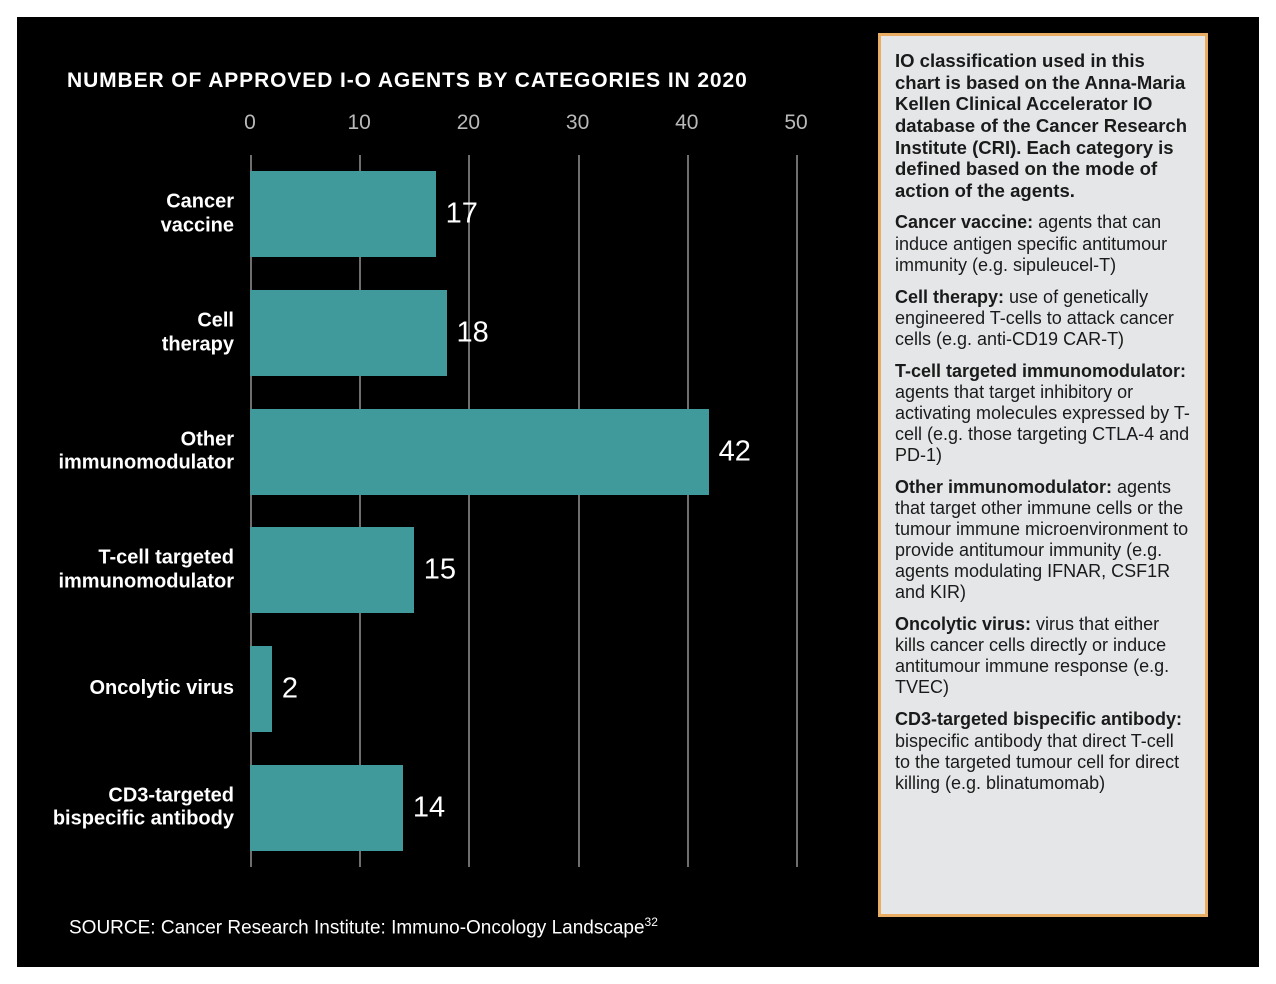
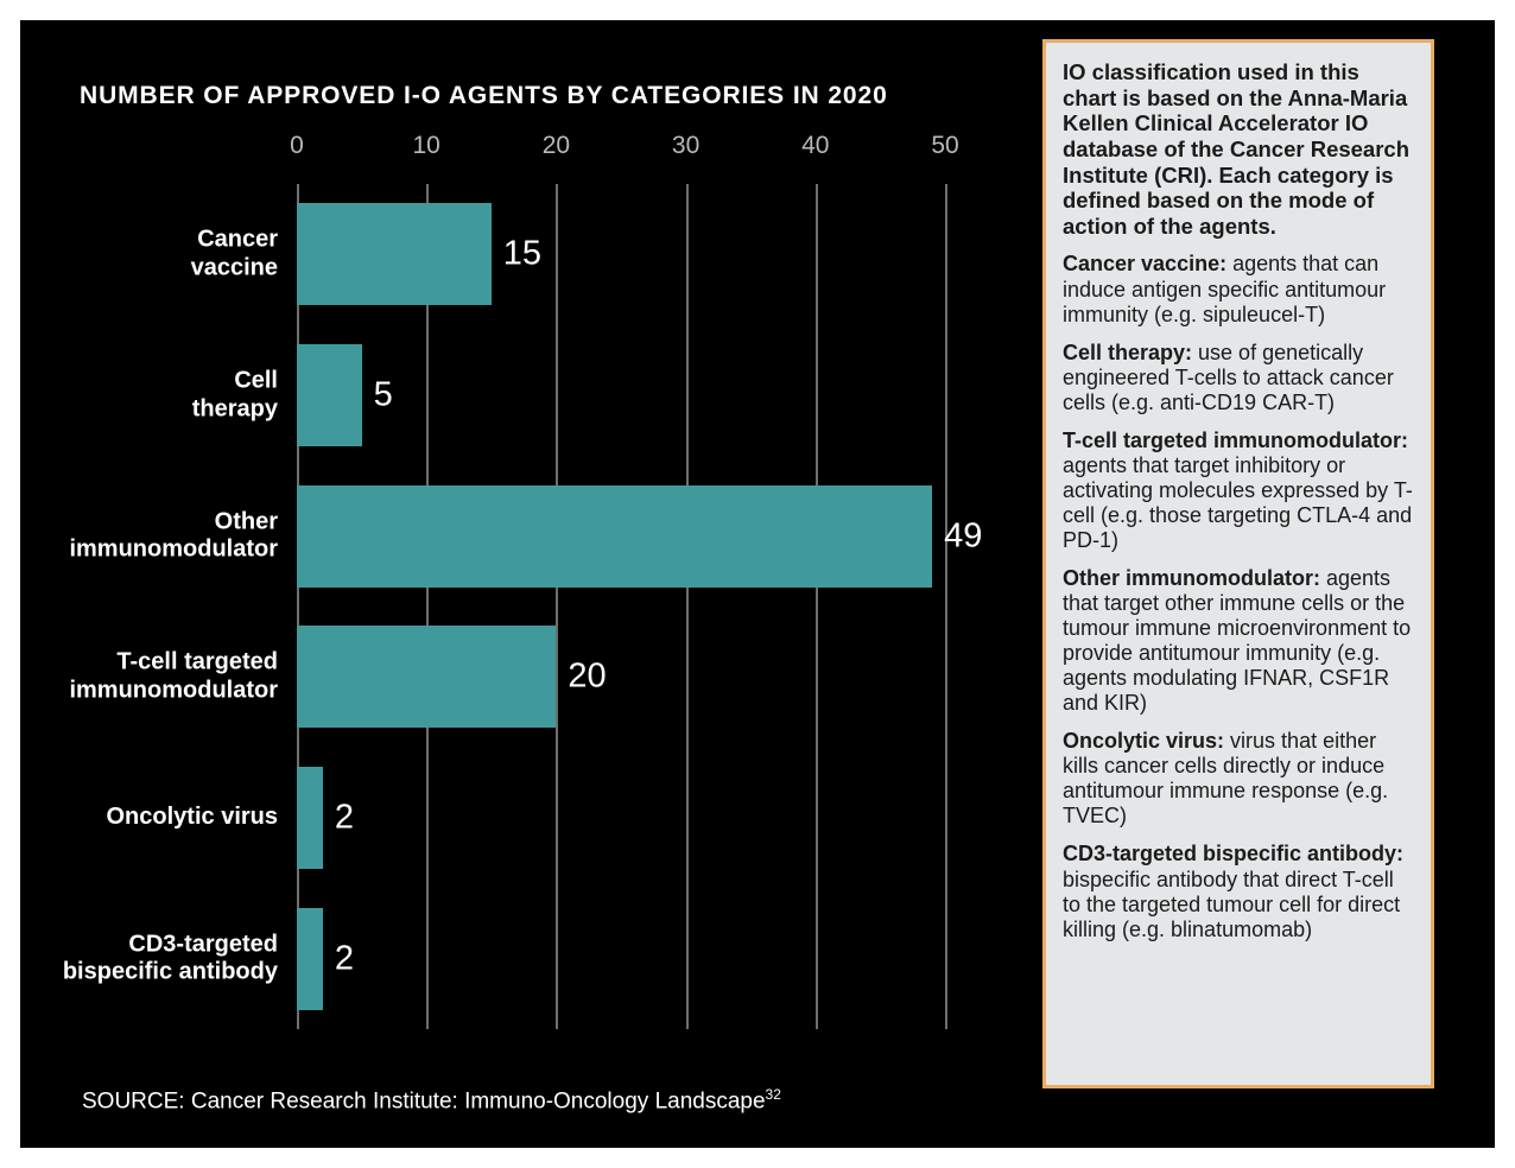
Cancer vaccine: 17 -> 15
Cell therapy: 18 -> 5
Other immunomodulator: 42 -> 49
T-cell targeted immunomodulator: 15 -> 20
CD3-targeted bispecific antibody: 14 -> 2
